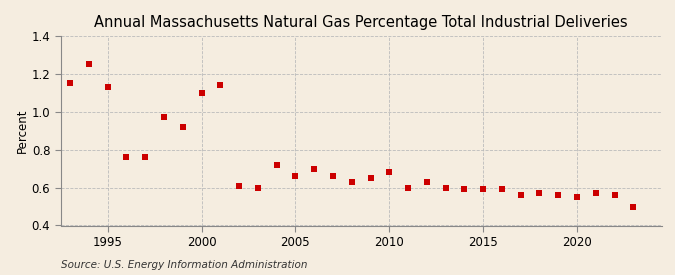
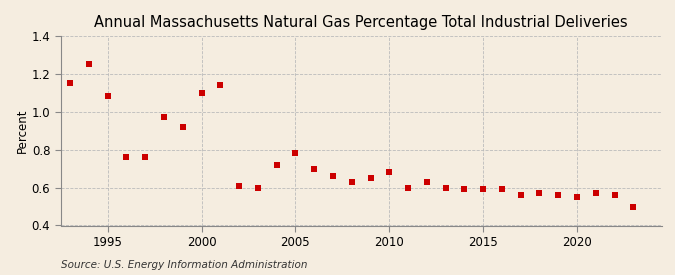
1995: 1.13 -> 1.08
2005: 0.66 -> 0.78
